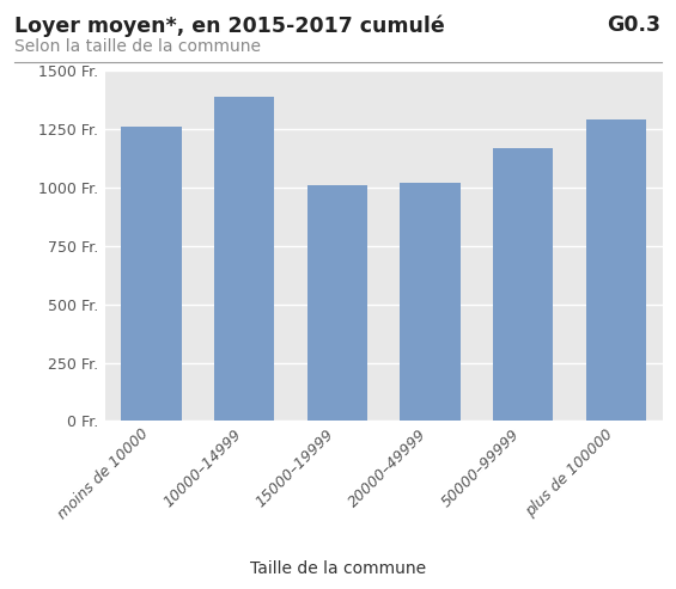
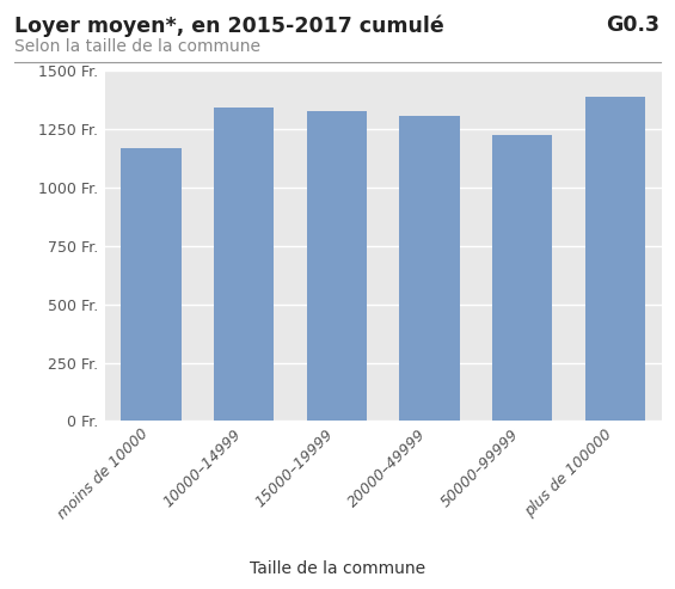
moins de 10000: 1260 Fr. -> 1170 Fr.
10000–14999: 1390 Fr. -> 1340 Fr.
15000–19999: 1010 Fr. -> 1320 Fr.
20000–49999: 1020 Fr. -> 1300 Fr.
50000–99999: 1170 Fr. -> 1220 Fr.
plus de 100000: 1290 Fr. -> 1390 Fr.
